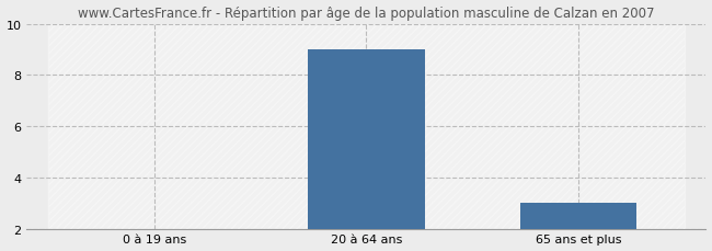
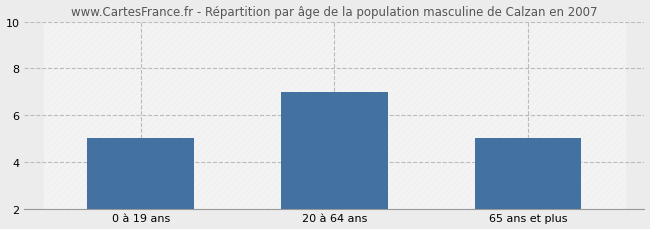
0 à 19 ans: 2 -> 5
20 à 64 ans: 9 -> 7
65 ans et plus: 3 -> 5
